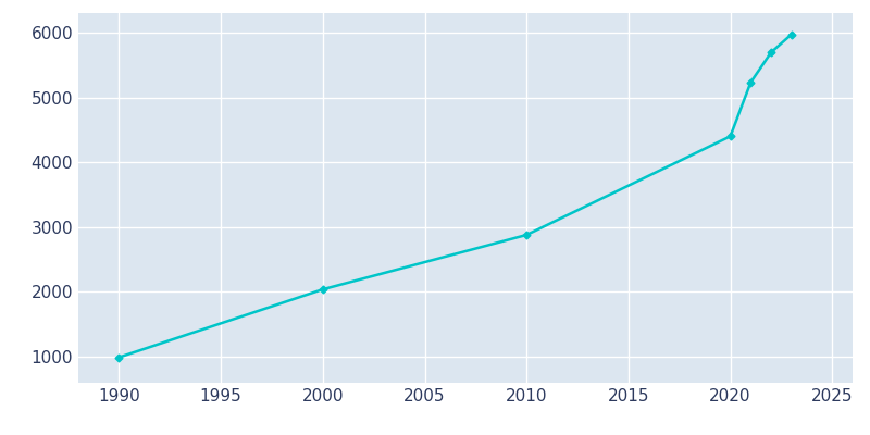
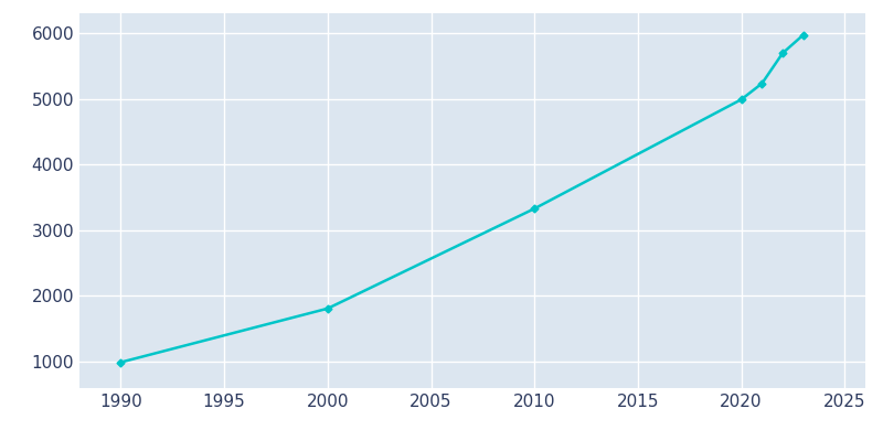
2000: 2040 -> 1810
2010: 2880 -> 3330
2020: 4400 -> 4990
